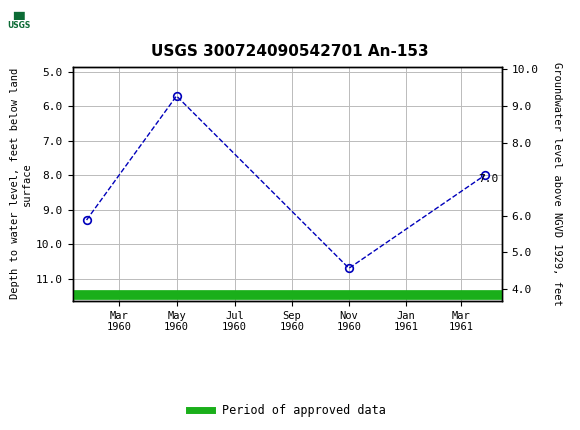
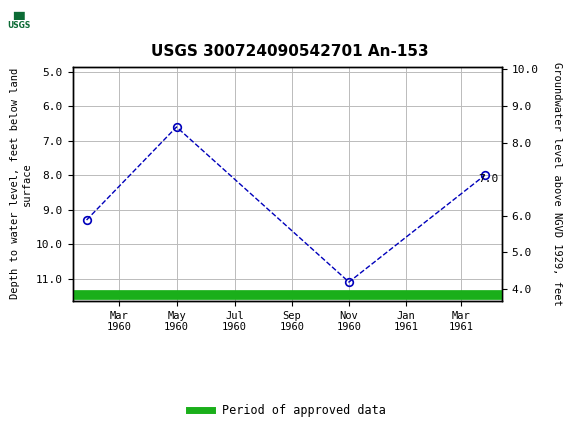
May 1960: 5.7 -> 6.6
Nov 1960: 10.7 -> 11.1
